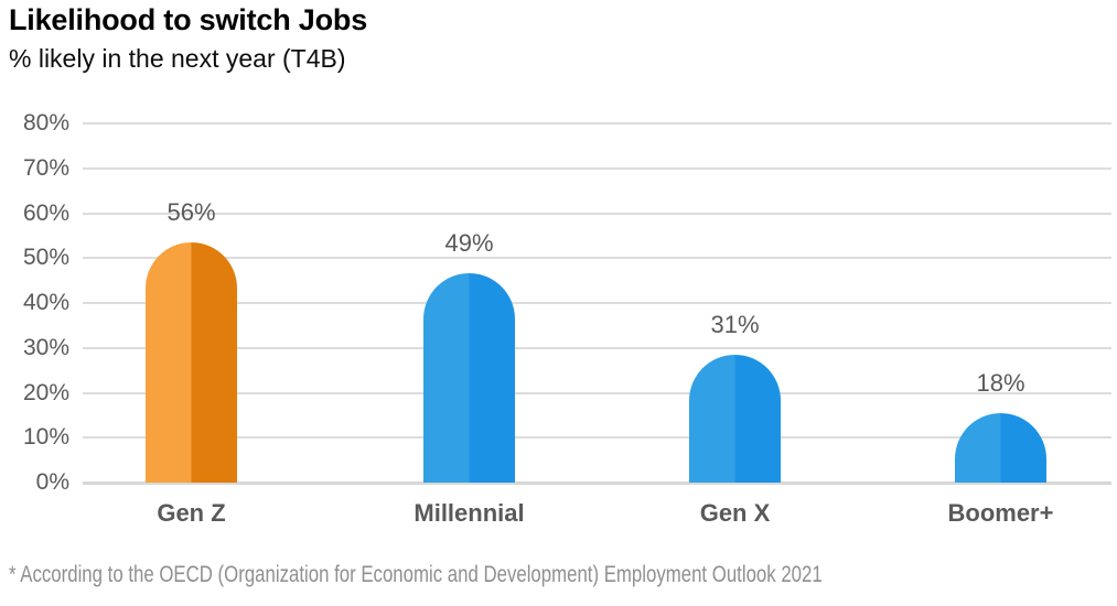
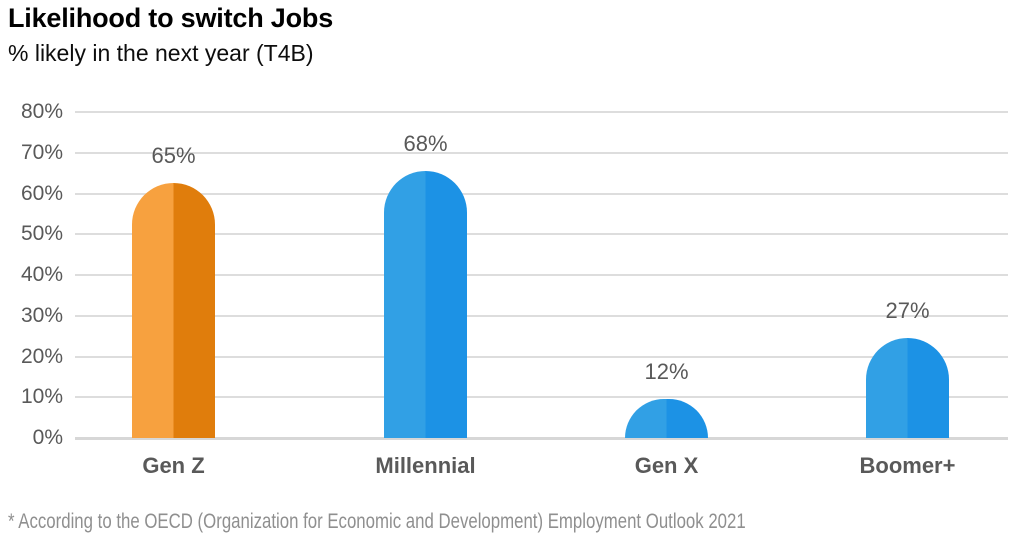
Gen Z: 56% -> 65%
Millennial: 49% -> 68%
Gen X: 31% -> 12%
Boomer+: 18% -> 27%
